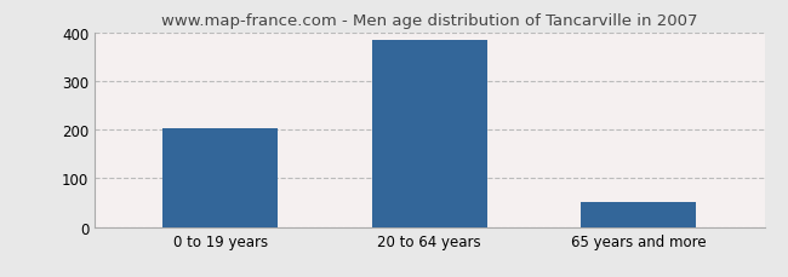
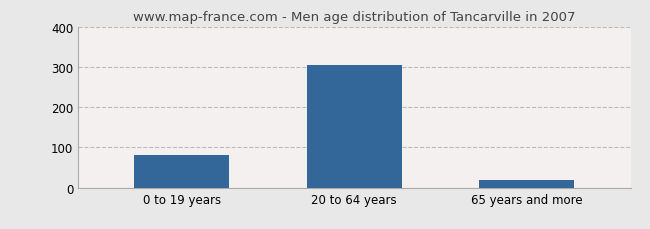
0 to 19 years: 202 -> 80
20 to 64 years: 385 -> 305
65 years and more: 50 -> 20
